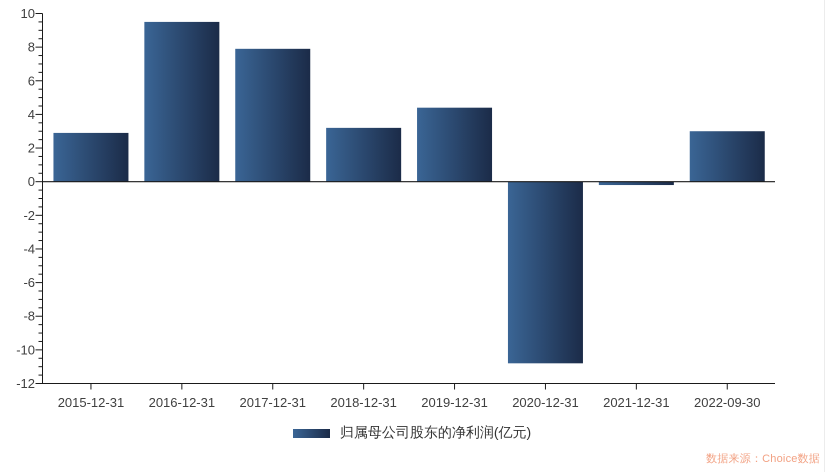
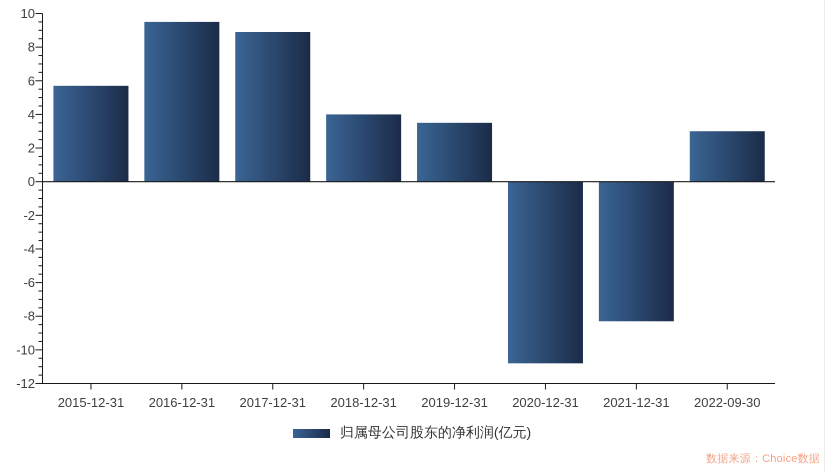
2015-12-31: 2.9 -> 5.7
2017-12-31: 7.9 -> 8.9
2018-12-31: 3.2 -> 4.0
2019-12-31: 4.4 -> 3.5
2021-12-31: -0.2 -> -8.3
